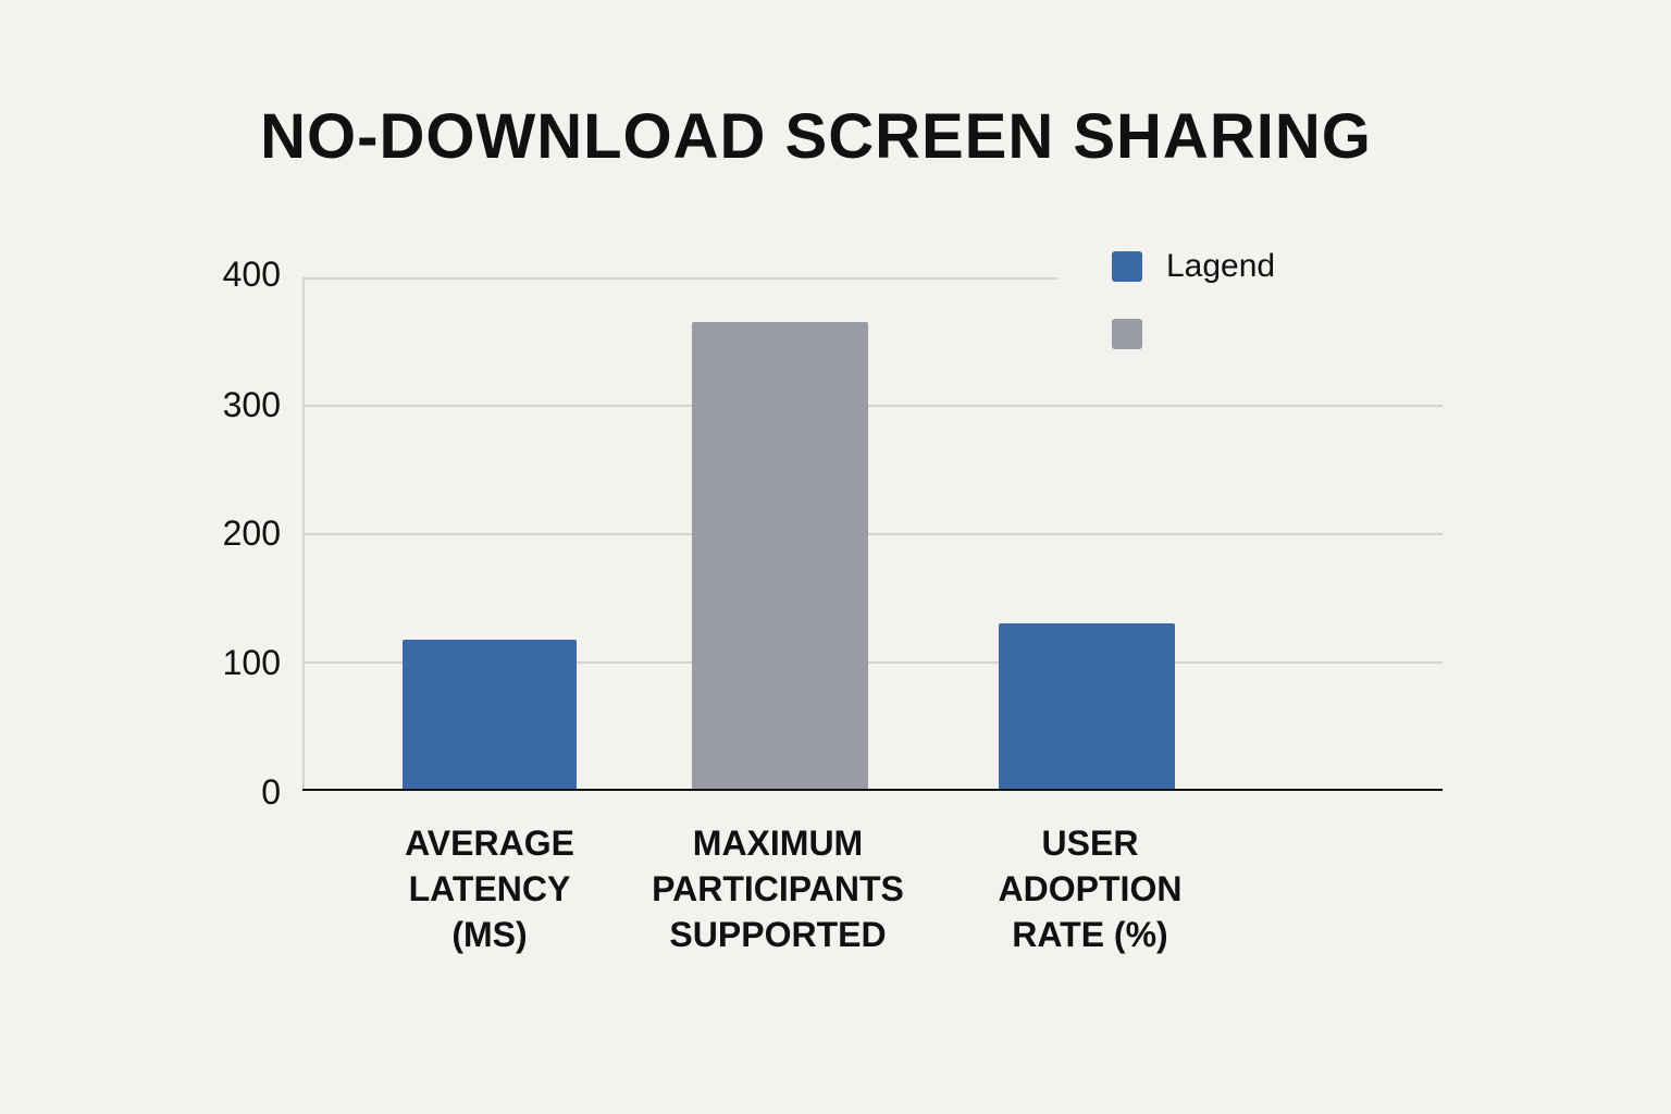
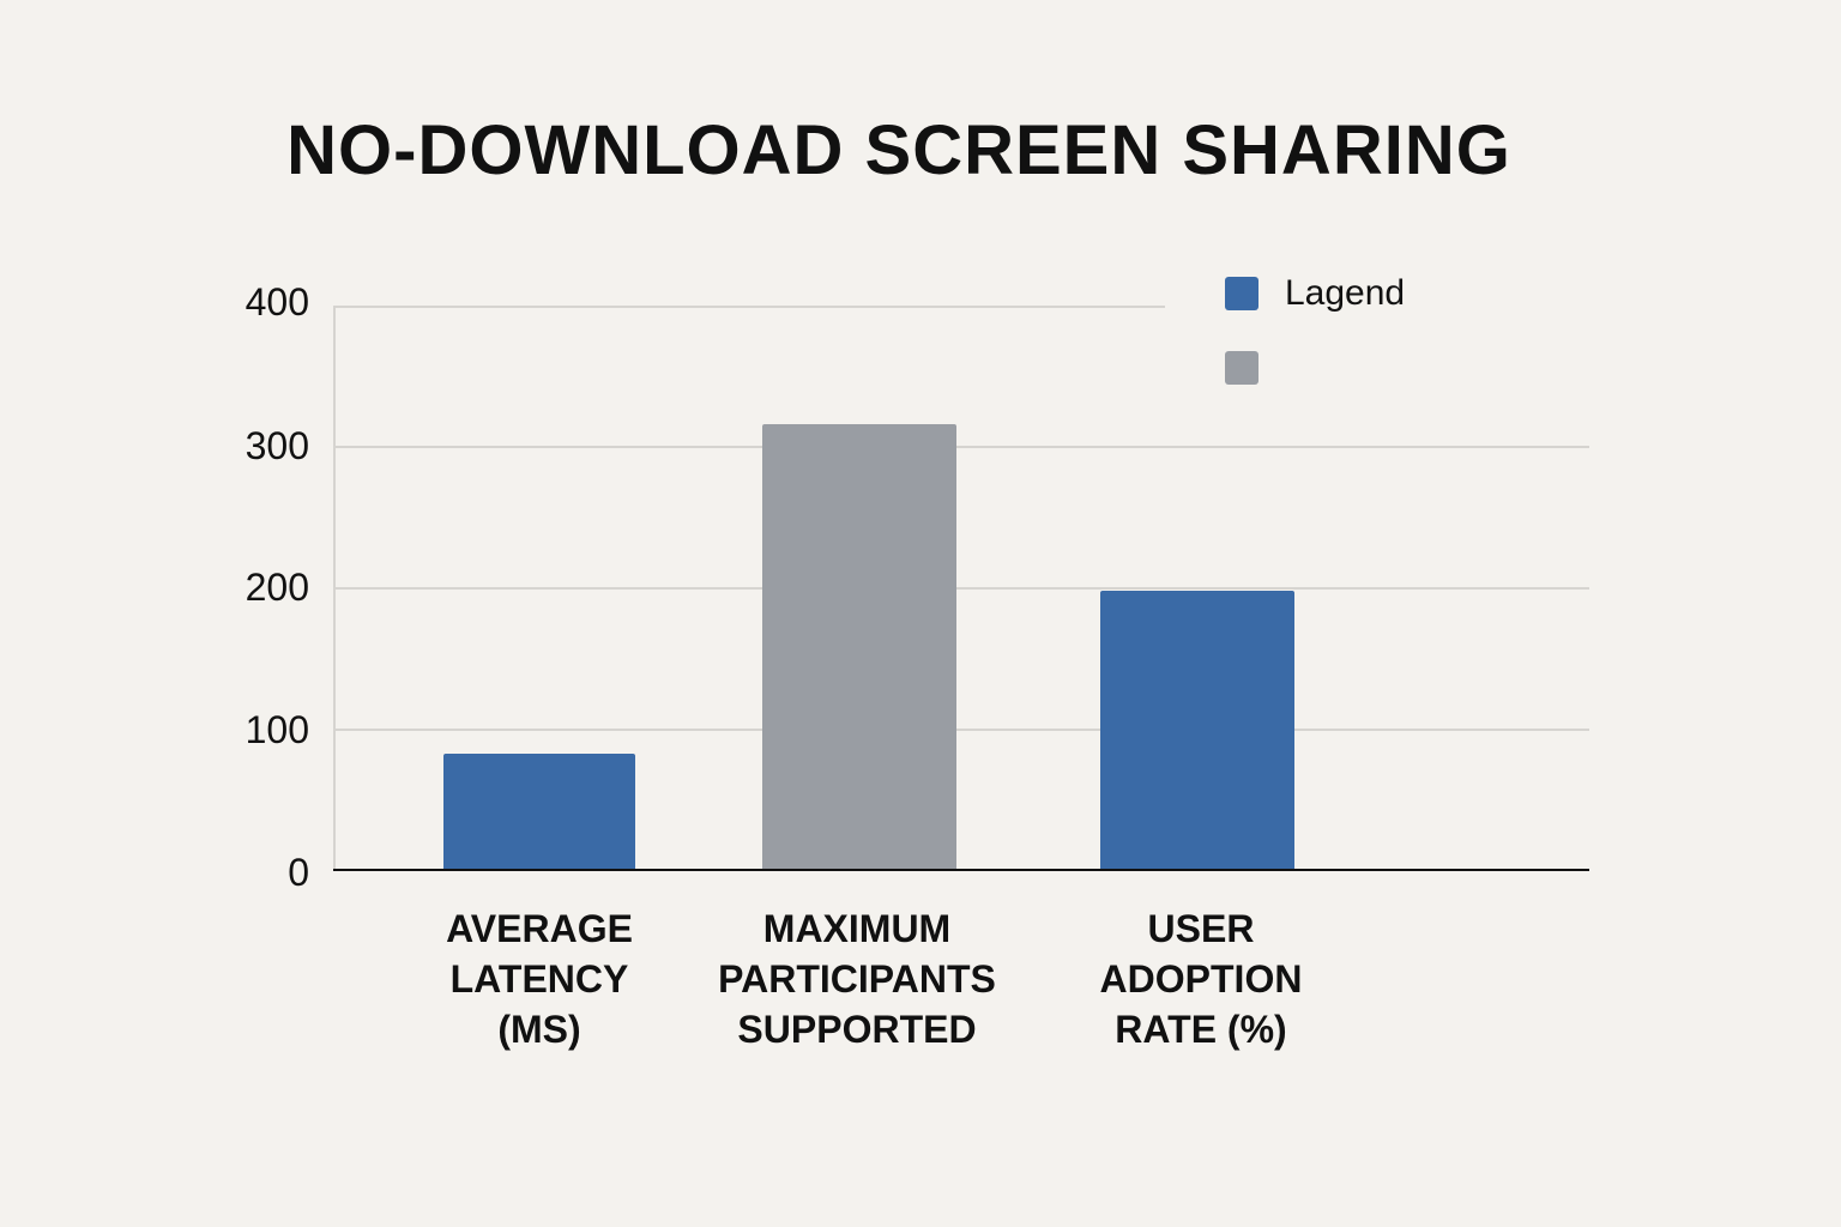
AVERAGE LATENCY (MS): 117 -> 82
MAXIMUM PARTICIPANTS SUPPORTED: 365 -> 316
USER ADOPTION RATE (%): 130 -> 198
